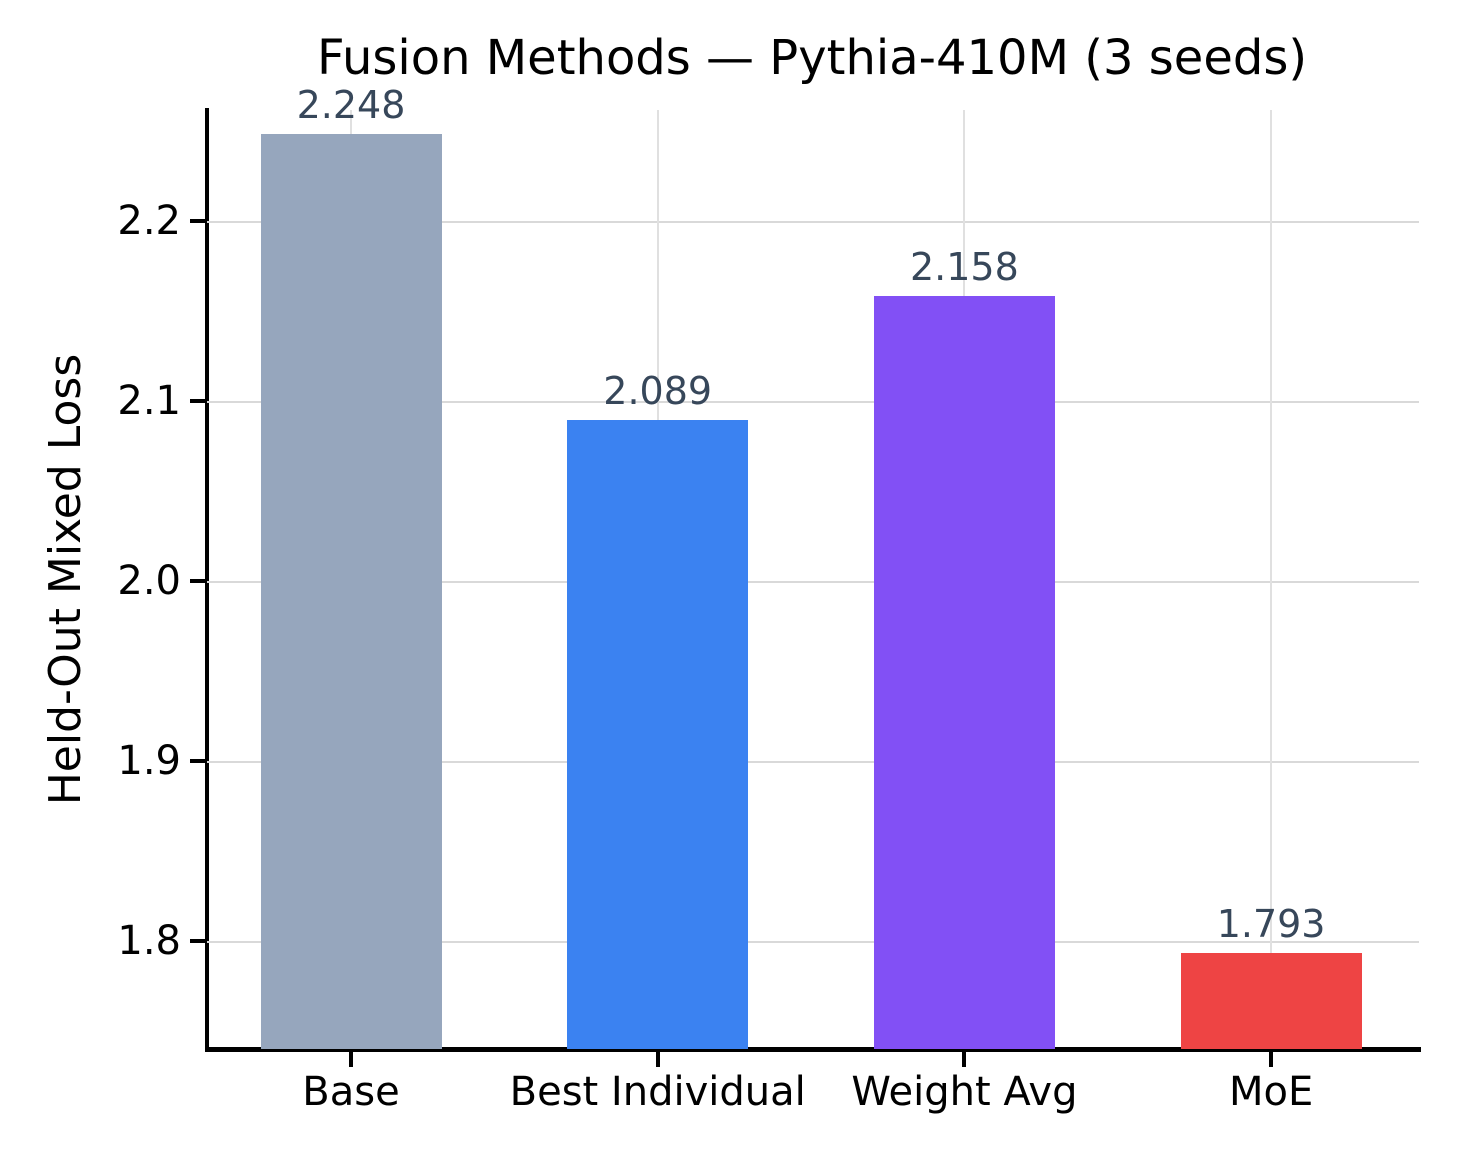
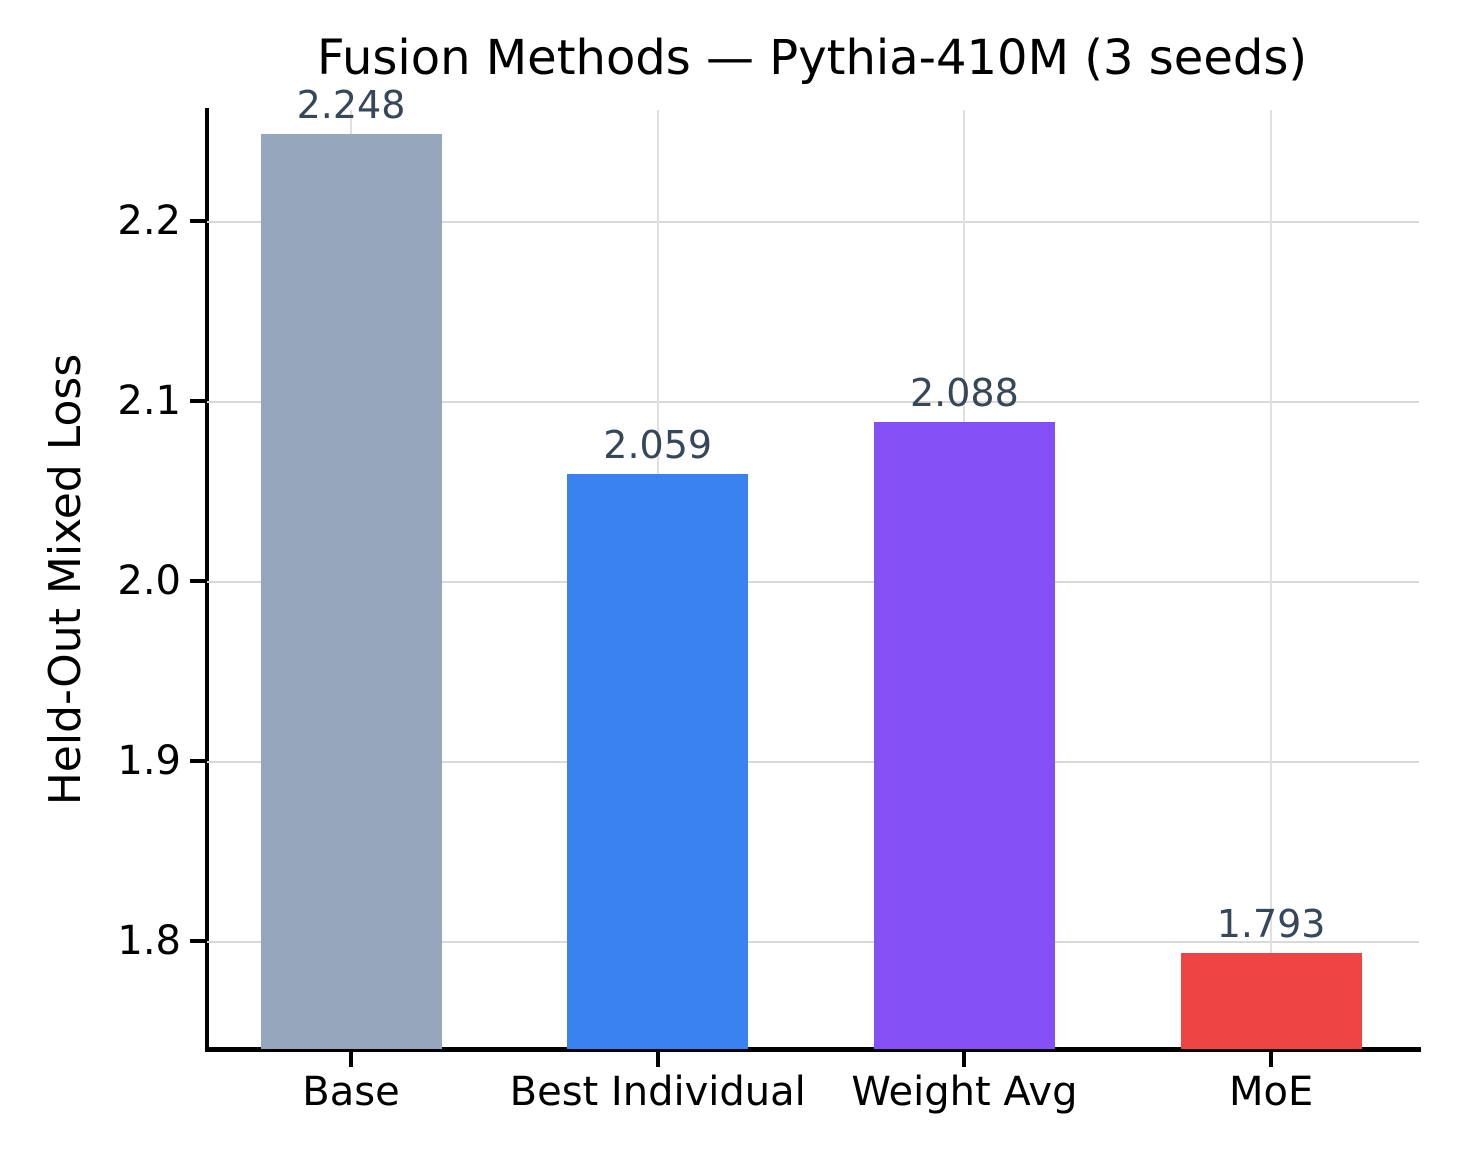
Best Individual: 2.089 -> 2.059
Weight Avg: 2.158 -> 2.088
